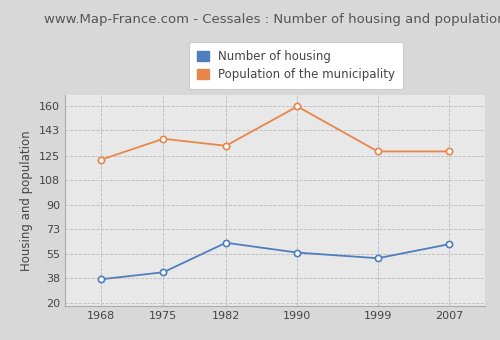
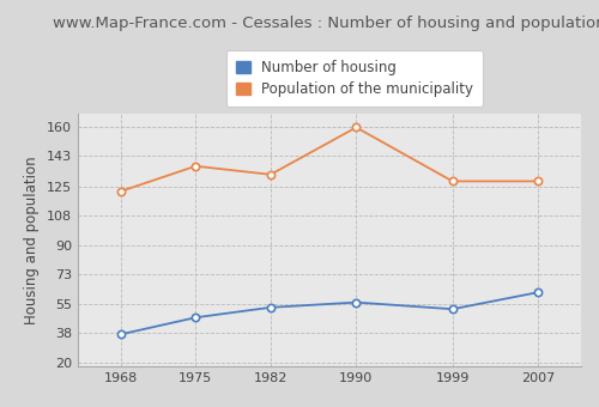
Number of housing/1975: 42 -> 47
Number of housing/1982: 63 -> 53
